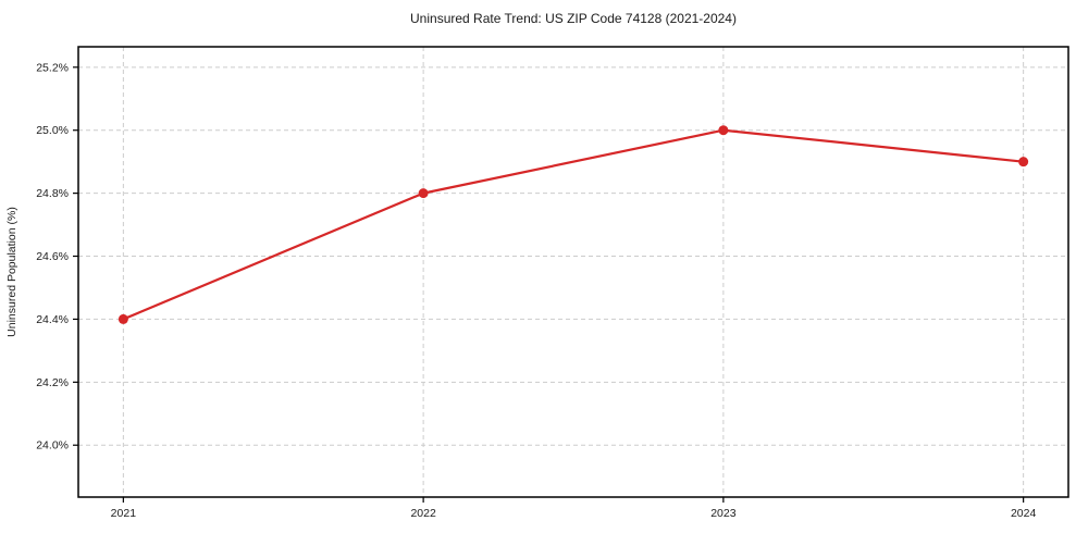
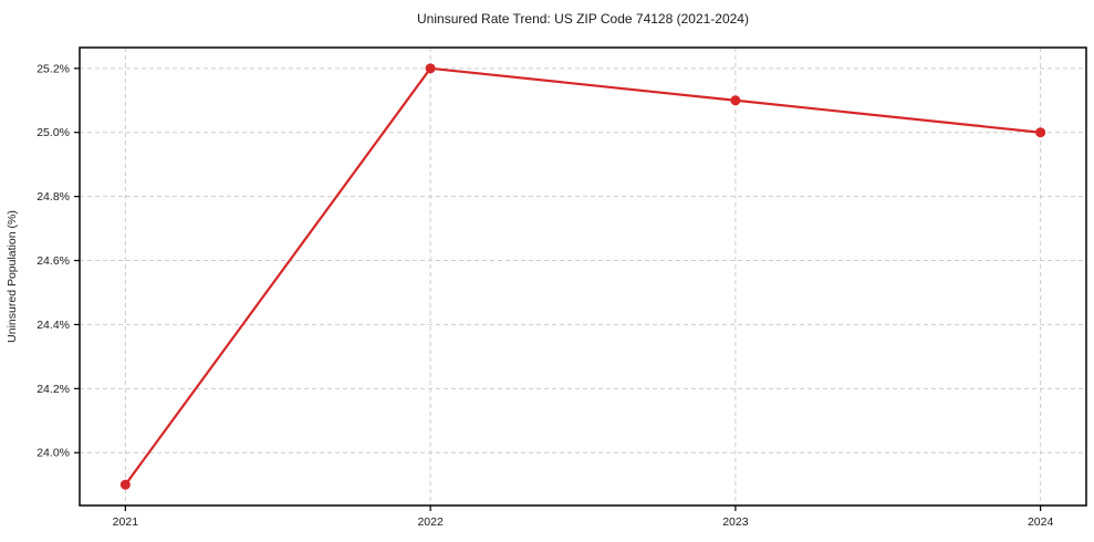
2021: 24.4% -> 23.9%
2022: 24.8% -> 25.2%
2023: 25.0% -> 25.1%
2024: 24.9% -> 25.0%
